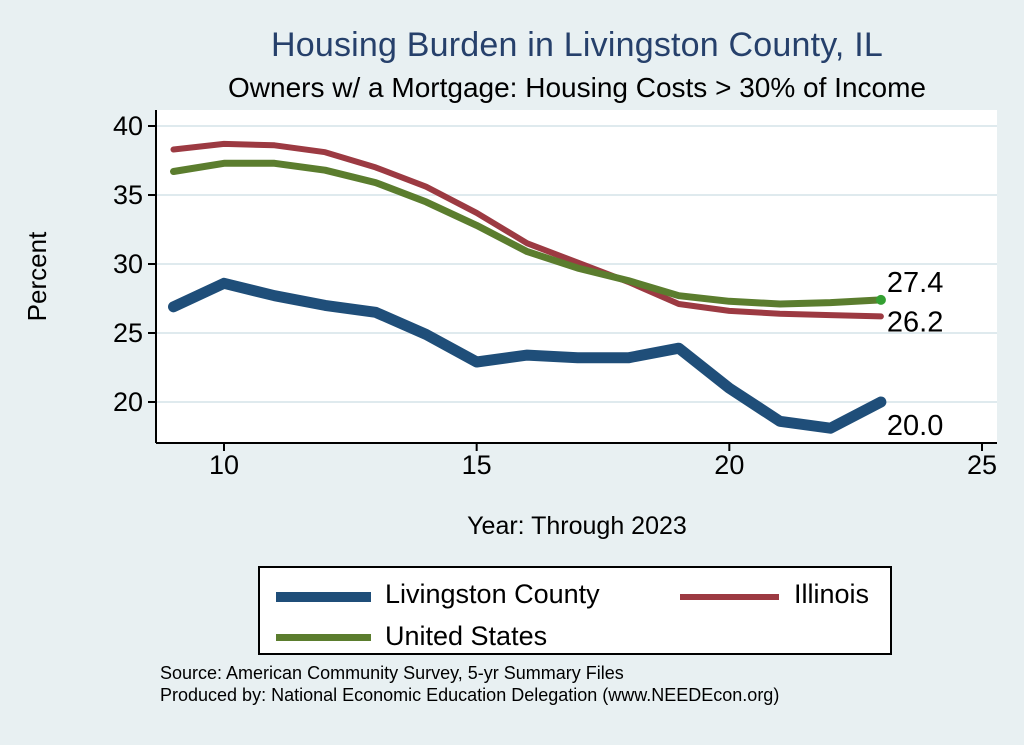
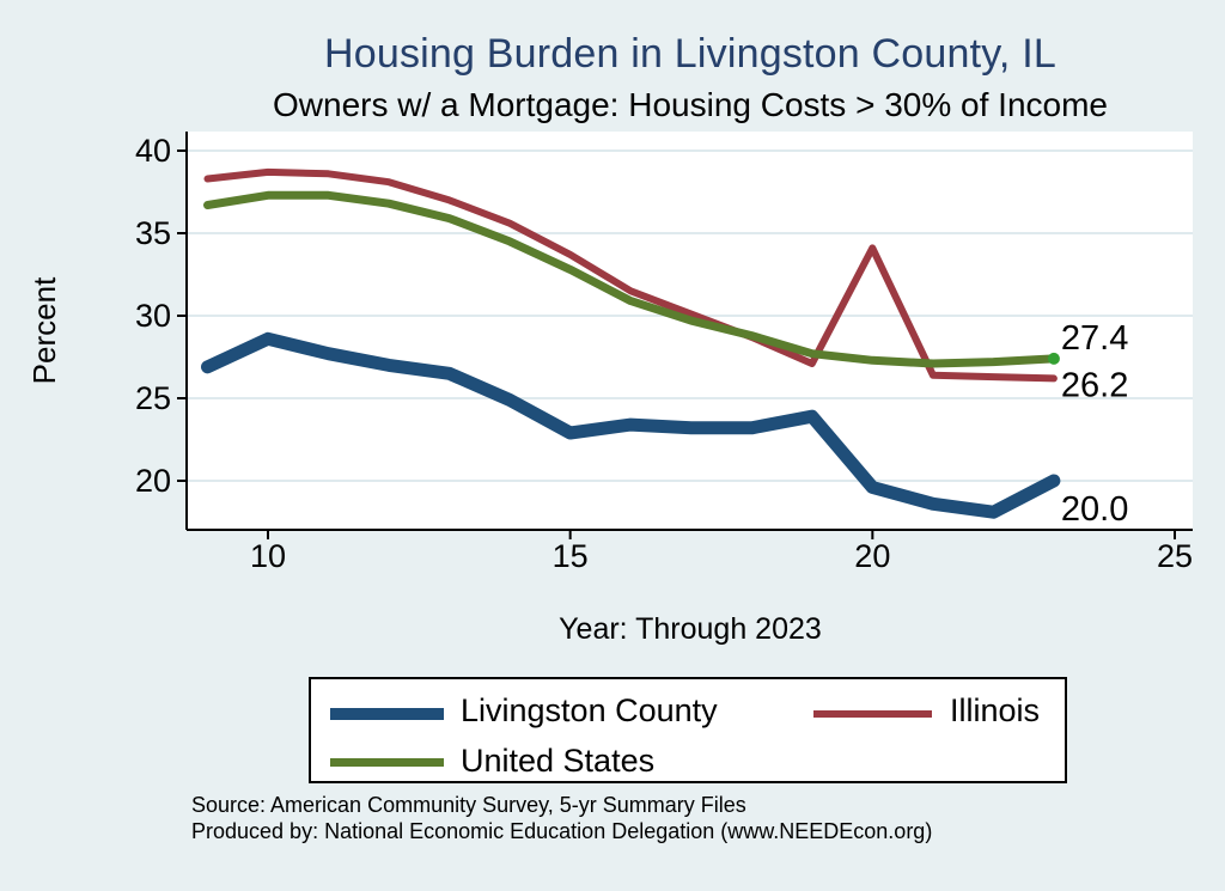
Livingston County/20: 21.0 -> 19.6
Illinois/20: 26.6 -> 34.1
